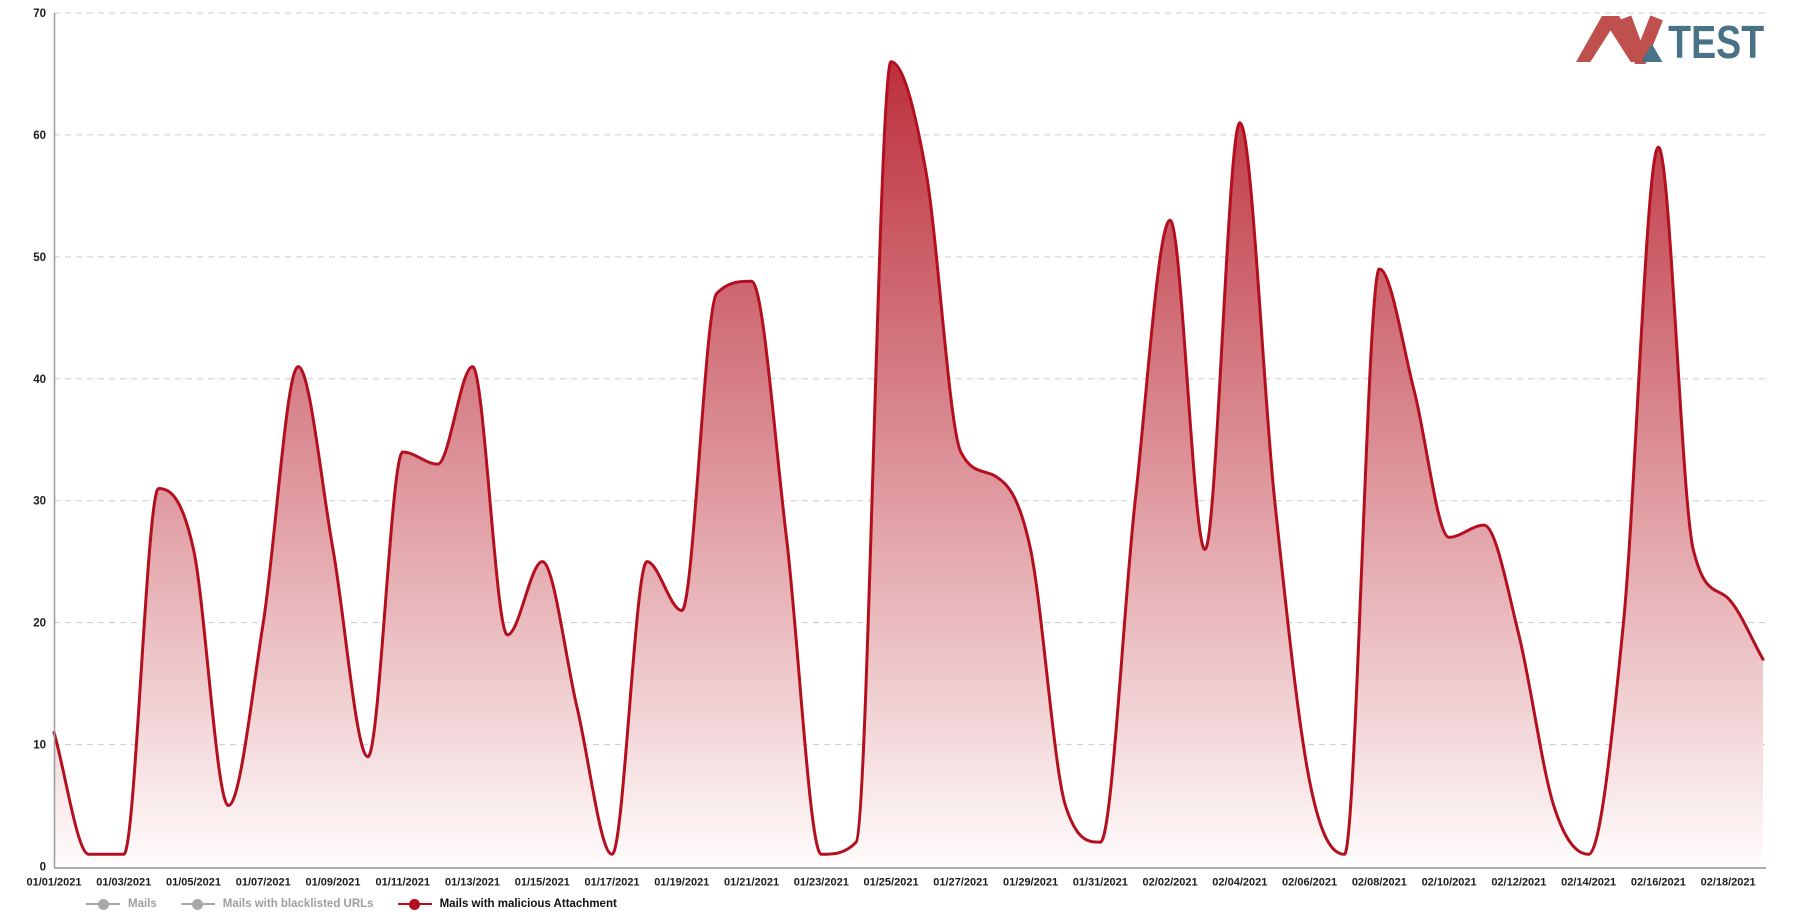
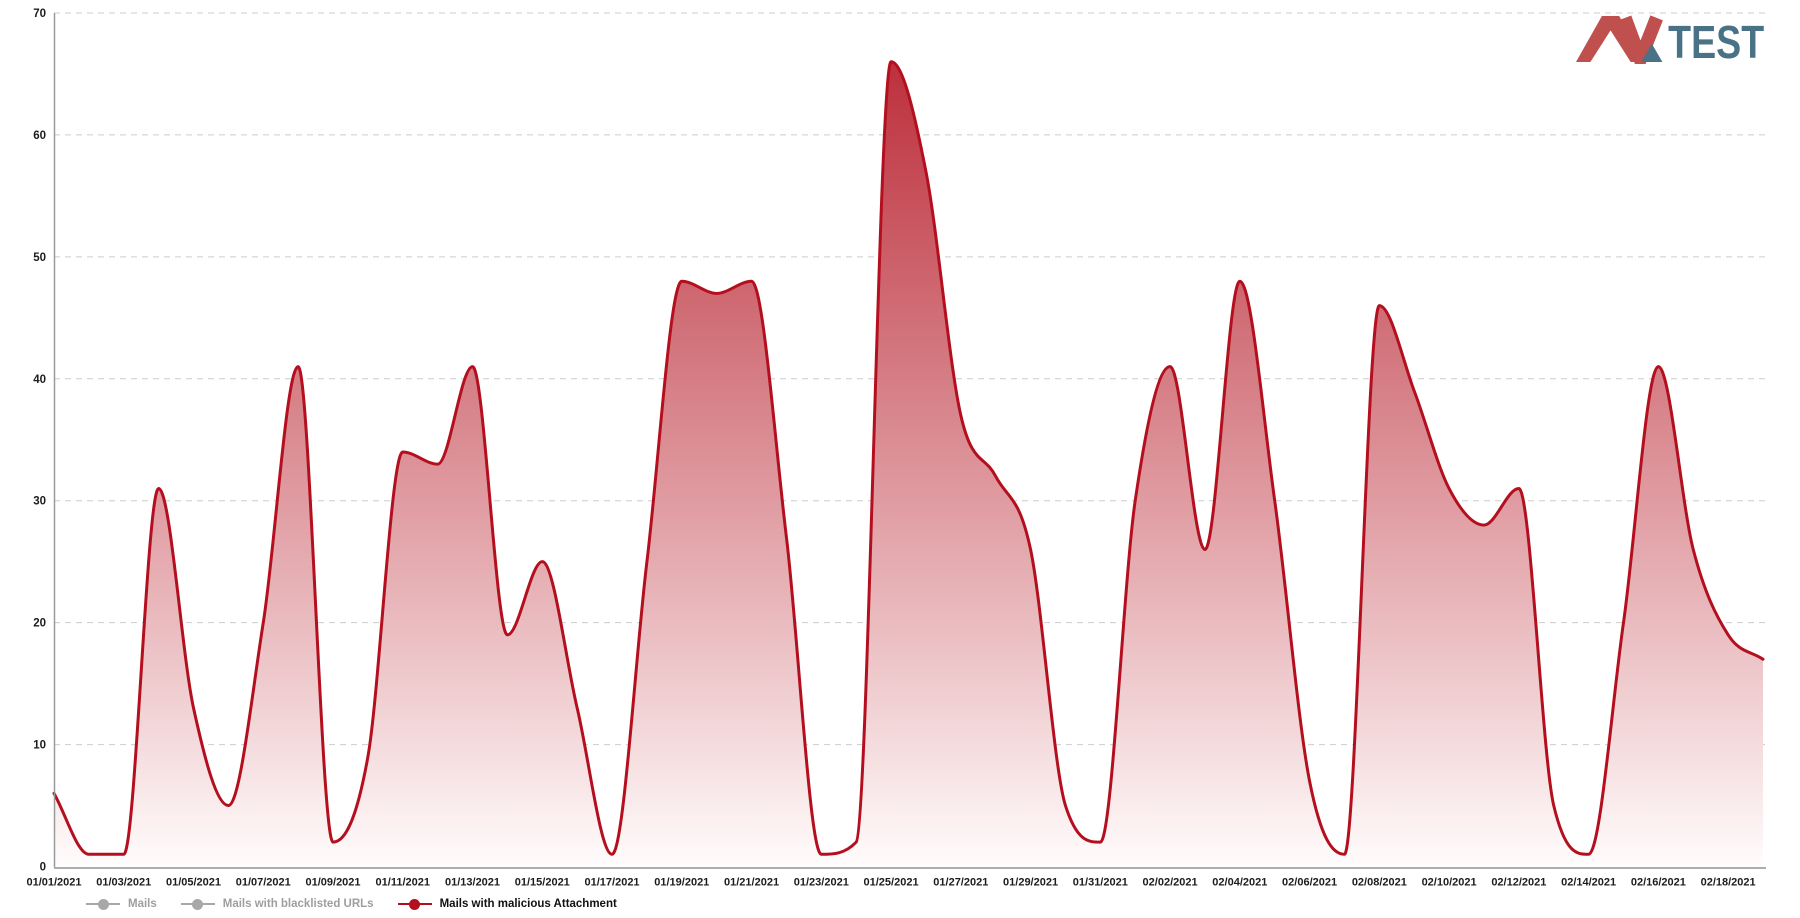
01/01/2021: 11 -> 6
01/05/2021: 26 -> 13
01/09/2021: 26 -> 2
01/19/2021: 21 -> 48
01/27/2021: 34 -> 37
02/02/2021: 53 -> 41
02/04/2021: 61 -> 48
02/08/2021: 49 -> 46
02/10/2021: 27 -> 31
02/12/2021: 19 -> 31
02/16/2021: 59 -> 41
02/18/2021: 22 -> 19
